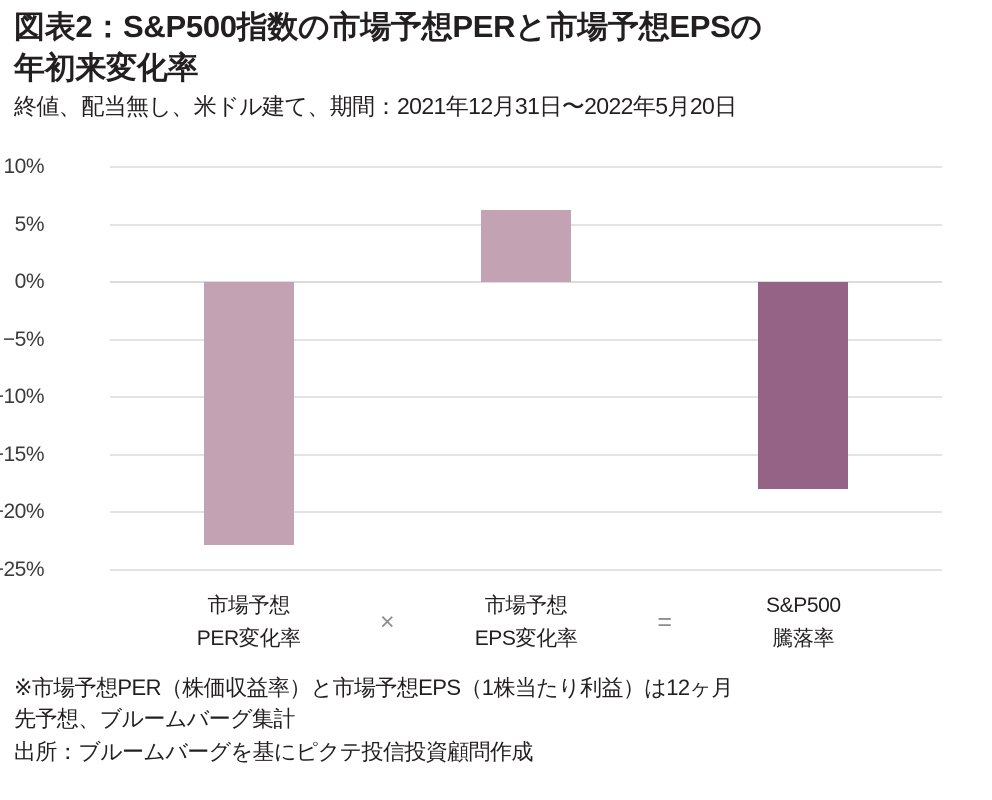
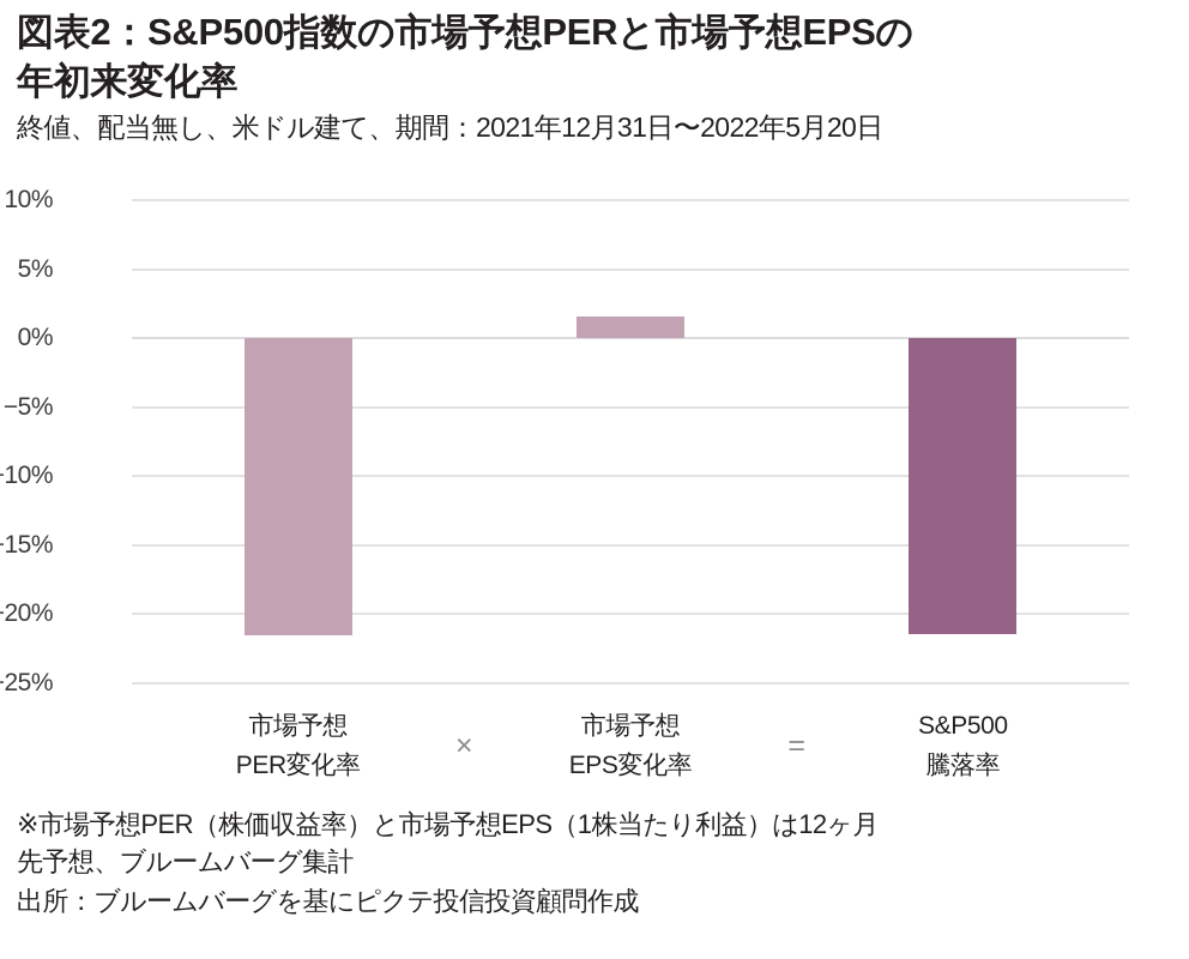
市場予想 PER変化率: -22.8% -> -21.5%
市場予想 EPS変化率: 6.3% -> 1.6%
S&P500 騰落率: -18.0% -> -21.4%
